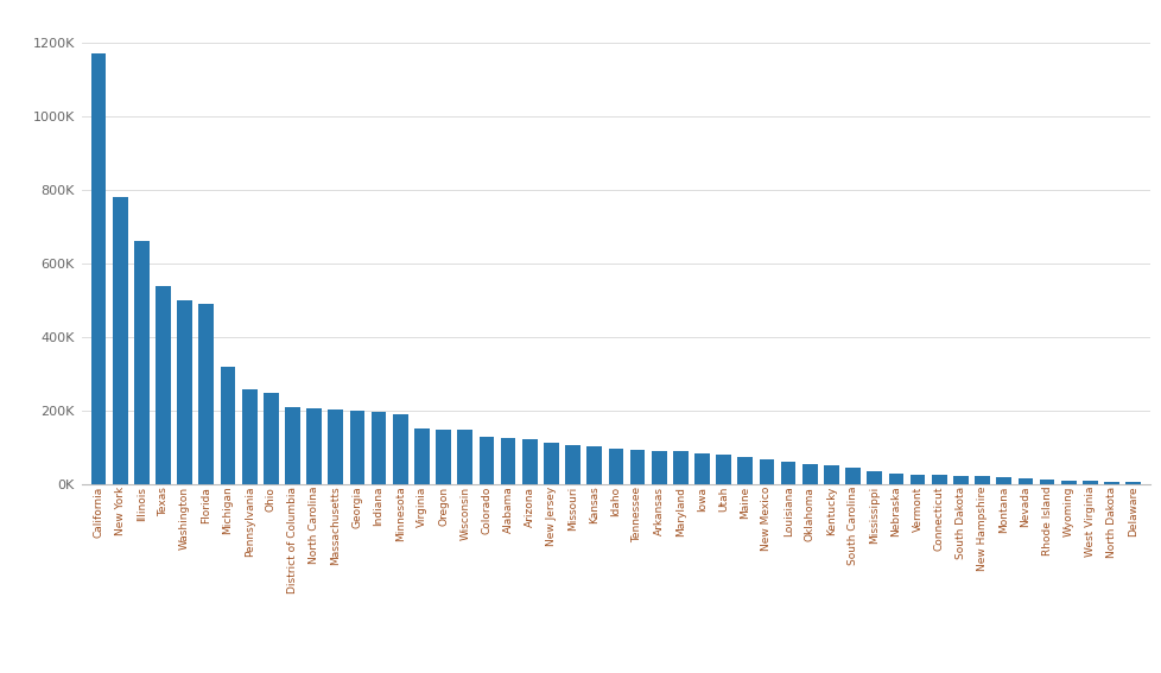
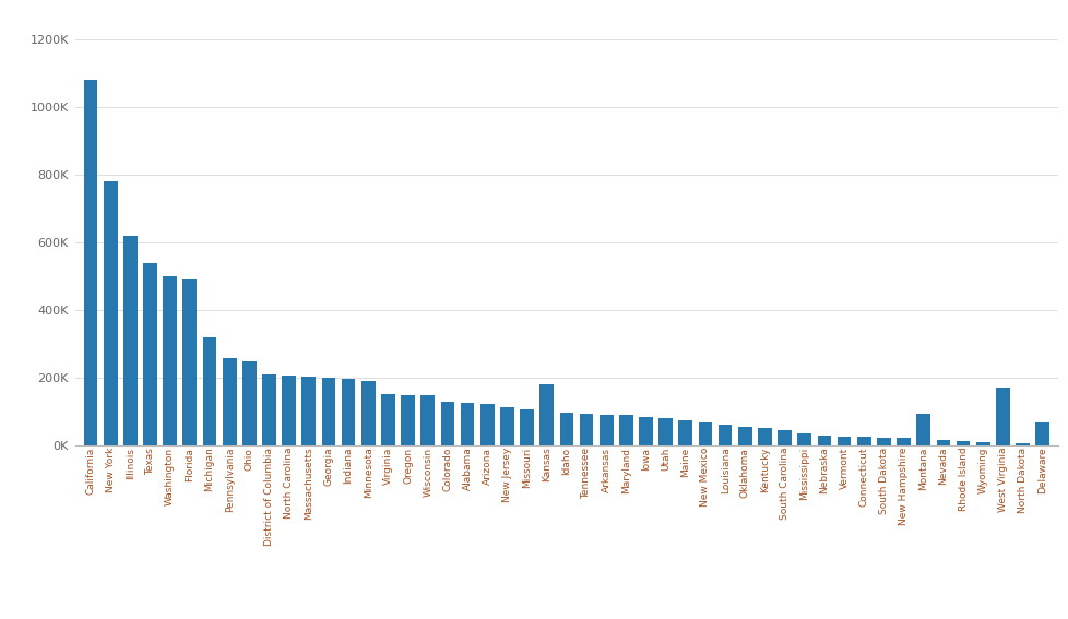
California: 1170K -> 1080K
Illinois: 660K -> 620K
Kansas: 104K -> 180K
Montana: 20K -> 95K
West Virginia: 10K -> 170K
Delaware: 6K -> 70K
